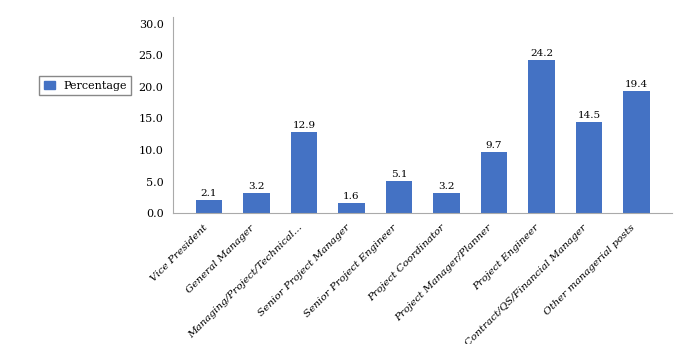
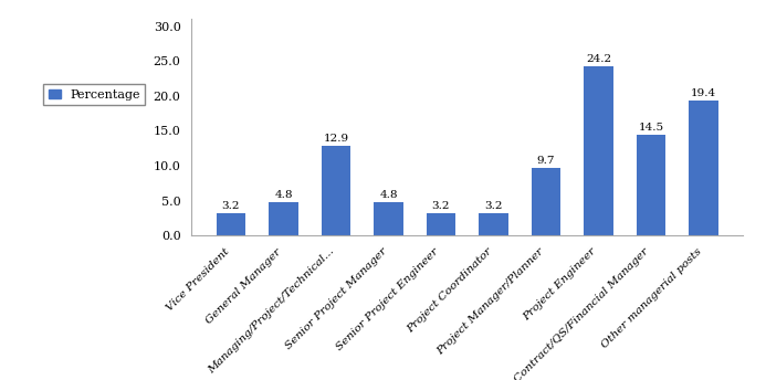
Vice President: 2.1 -> 3.2
General Manager: 3.2 -> 4.8
Senior Project Manager: 1.6 -> 4.8
Senior Project Engineer: 5.1 -> 3.2
